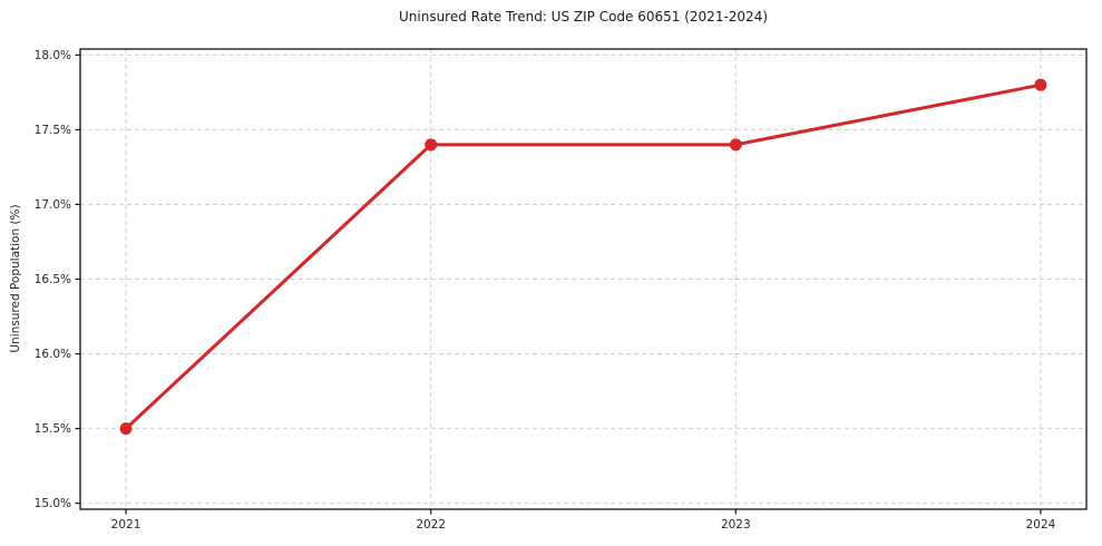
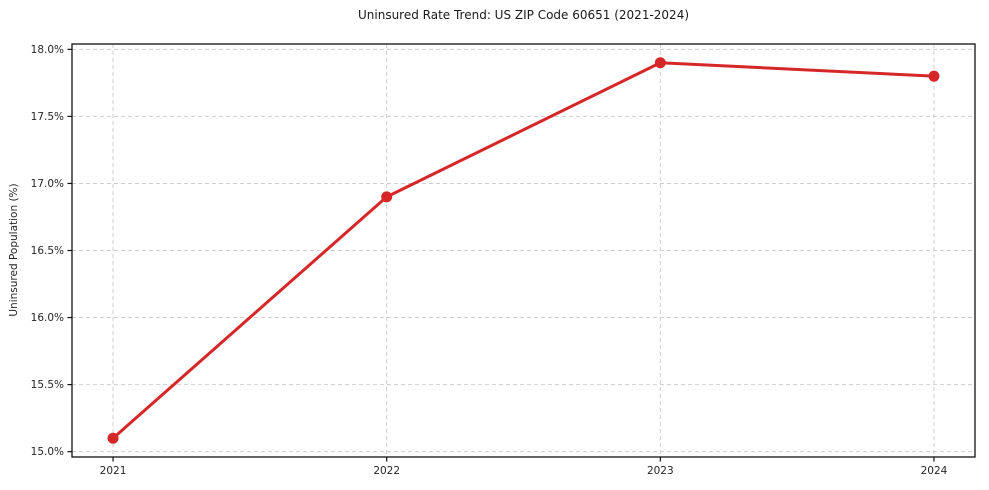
2021: 15.5% -> 15.1%
2022: 17.4% -> 16.9%
2023: 17.4% -> 17.9%
